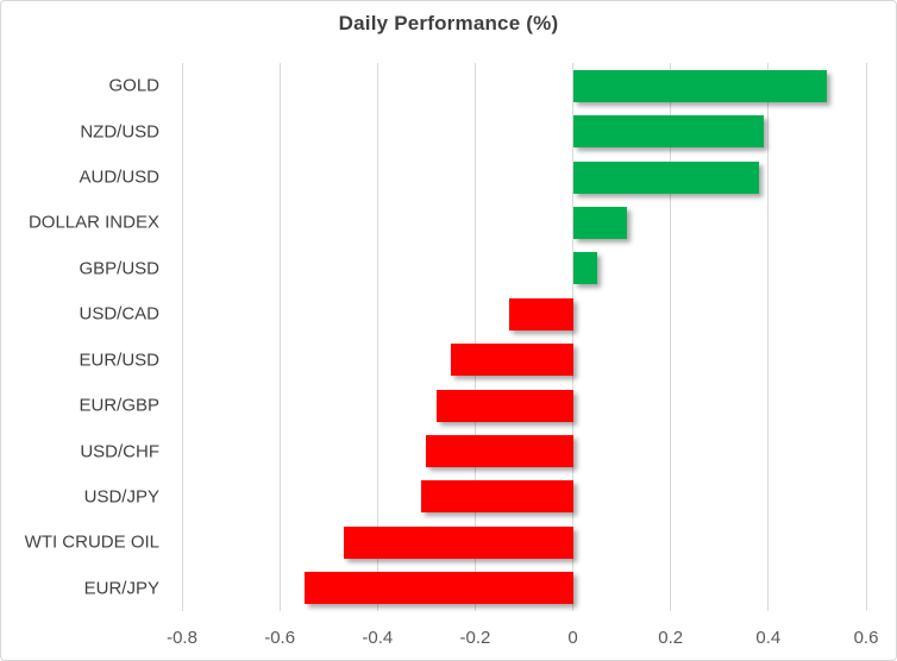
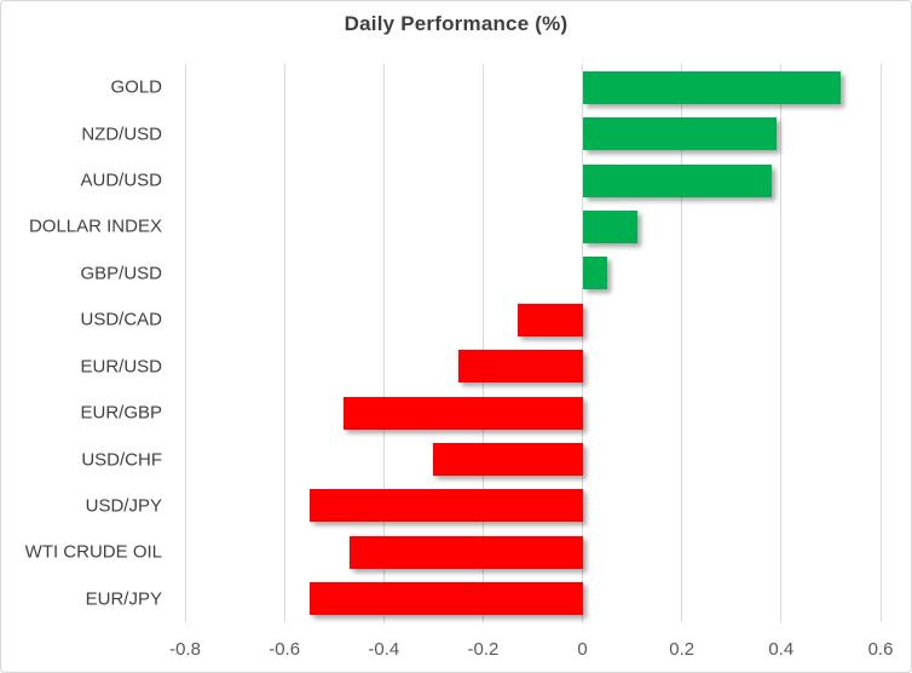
EUR/GBP: -0.28 -> -0.48
USD/JPY: -0.31 -> -0.55
